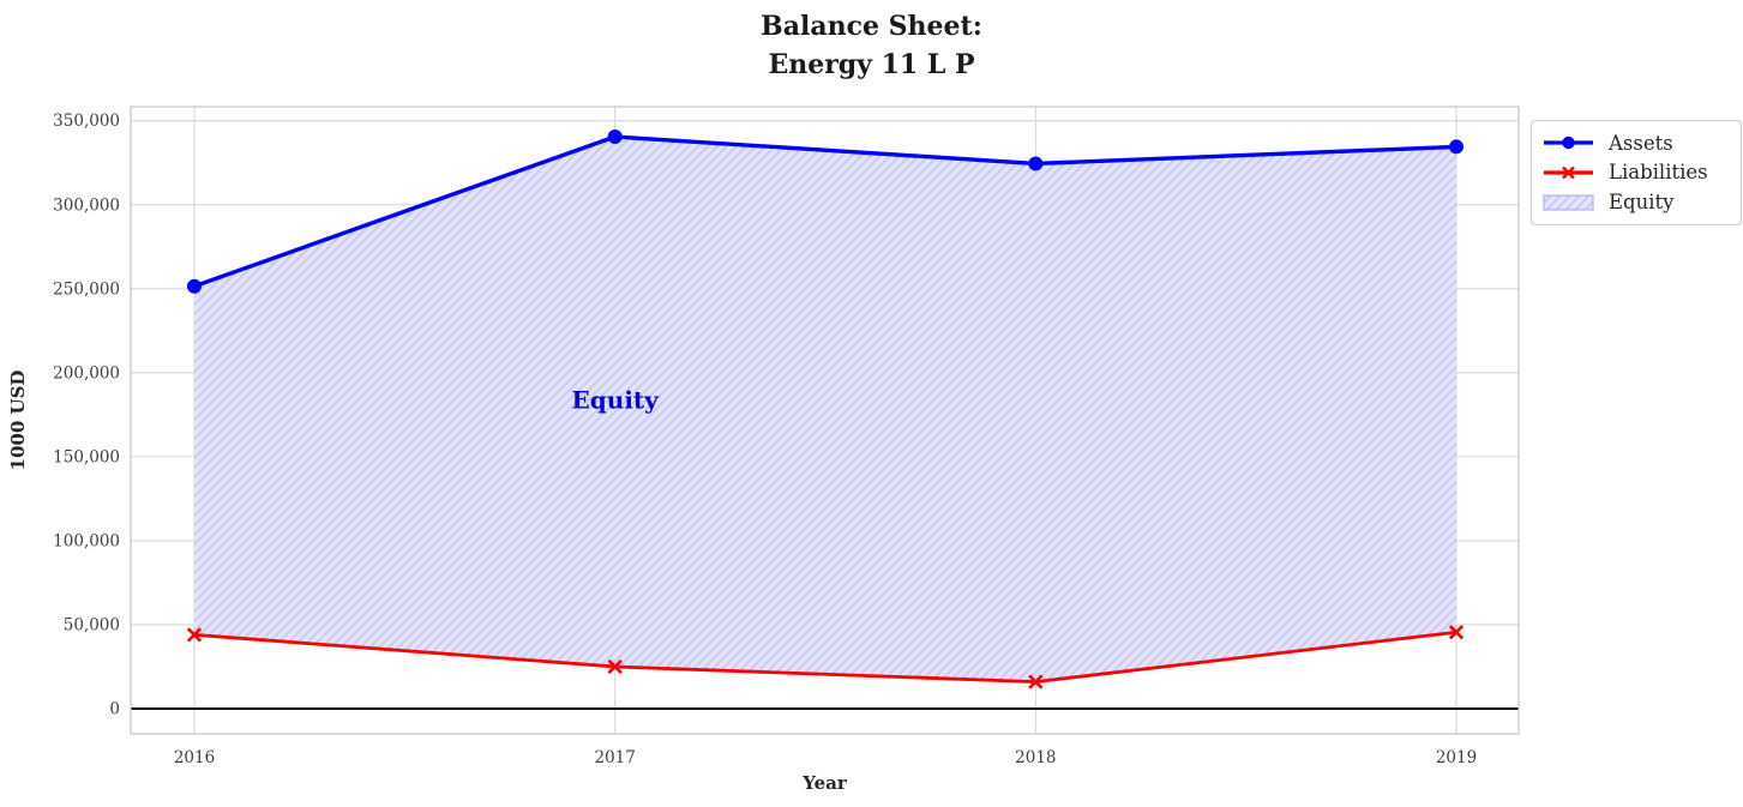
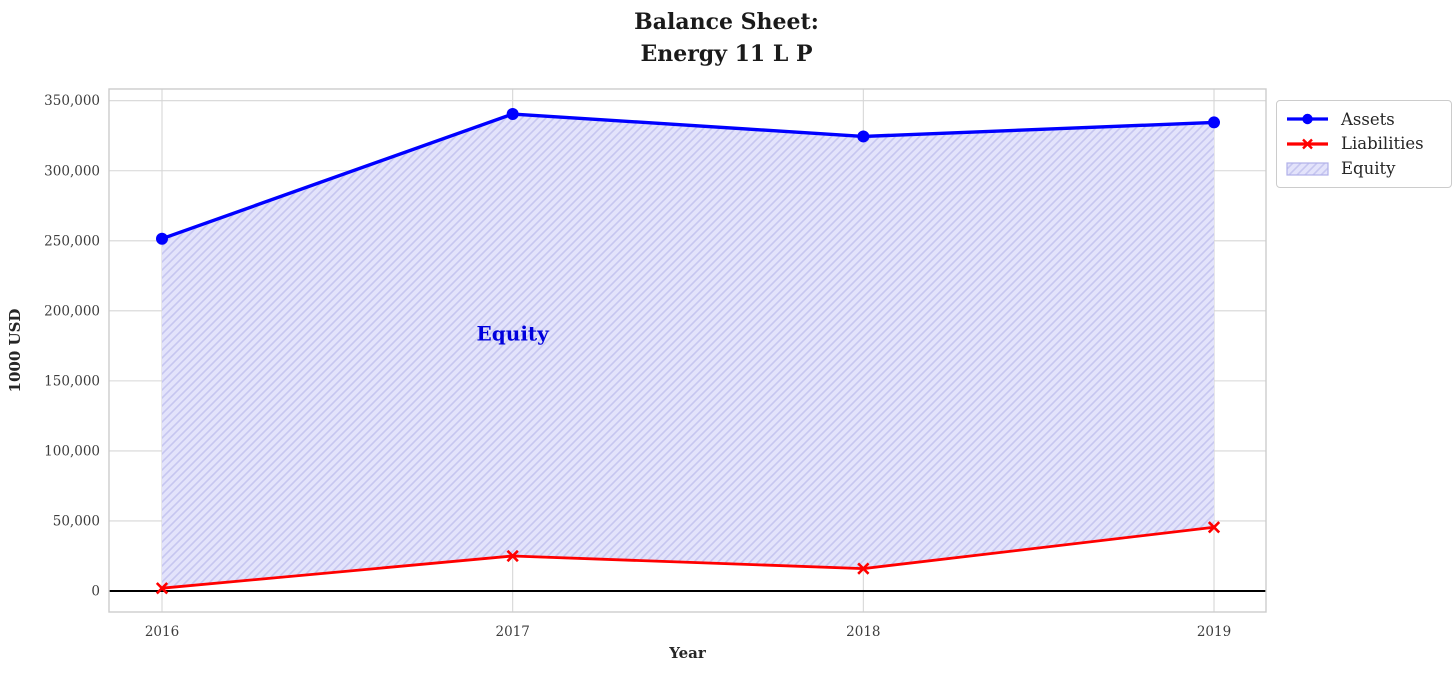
Liabilities/2016: 44000 -> 2000
